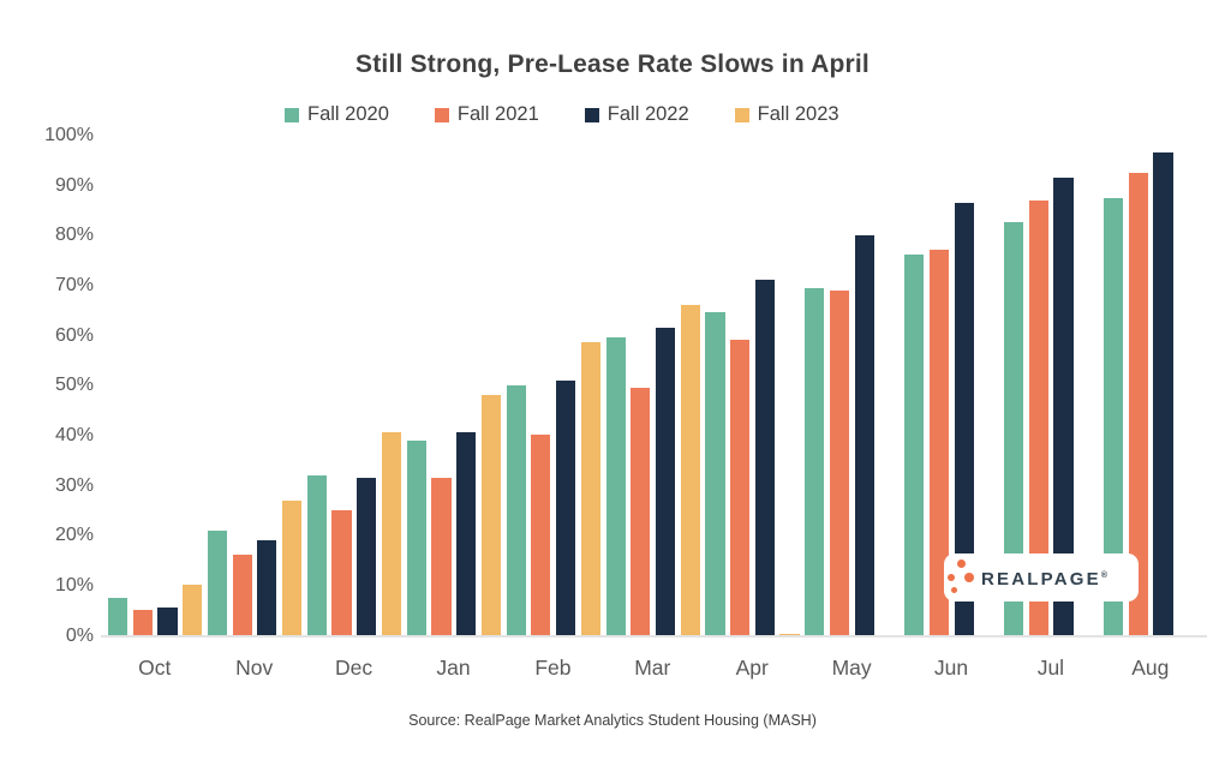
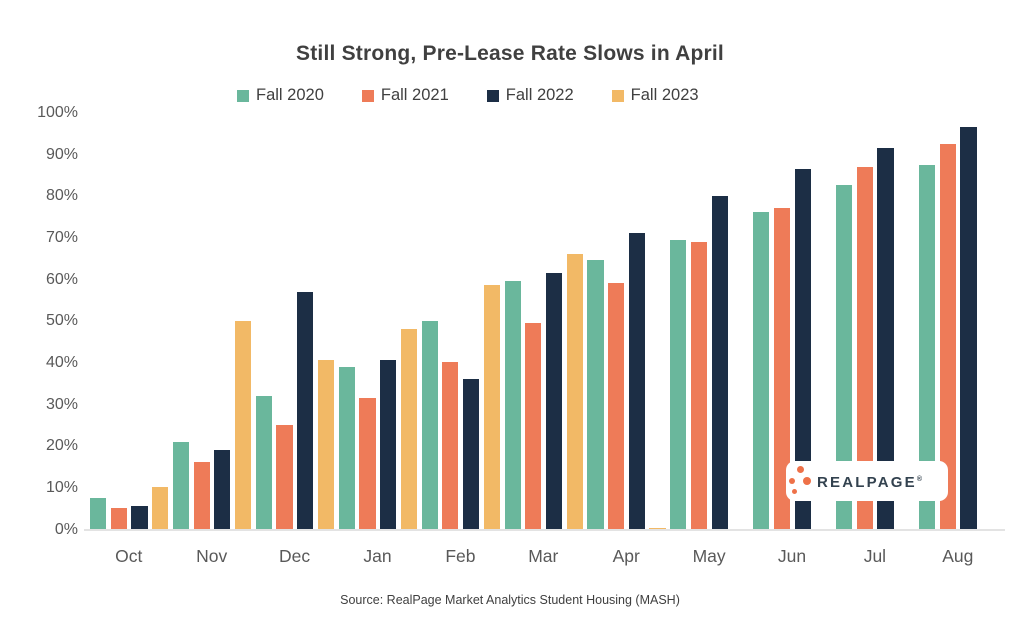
Fall 2023/Nov: 27% -> 50%
Fall 2022/Dec: 32% -> 57%
Fall 2022/Feb: 51% -> 36%
